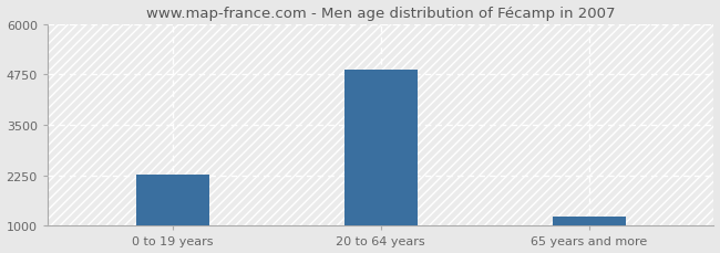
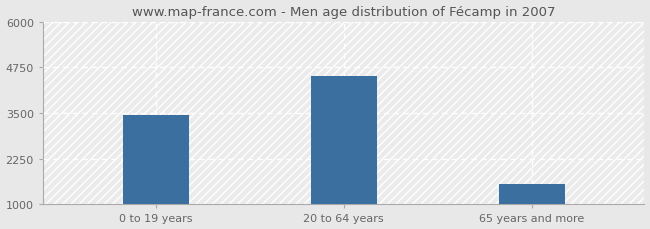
0 to 19 years: 2270 -> 3450
20 to 64 years: 4870 -> 4500
65 years and more: 1230 -> 1550
